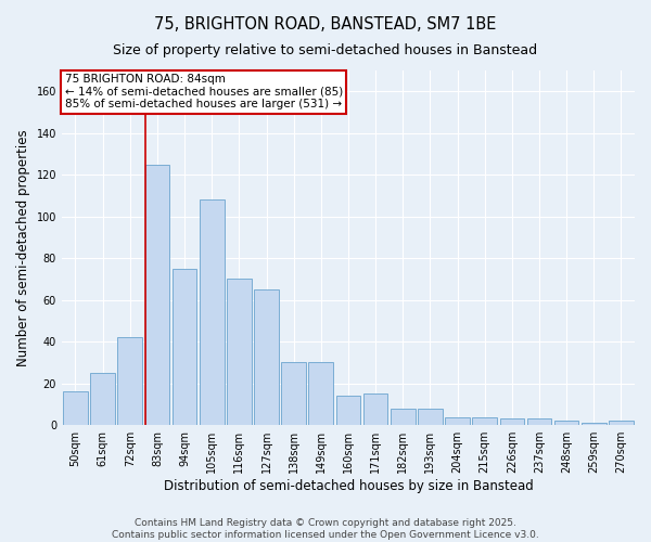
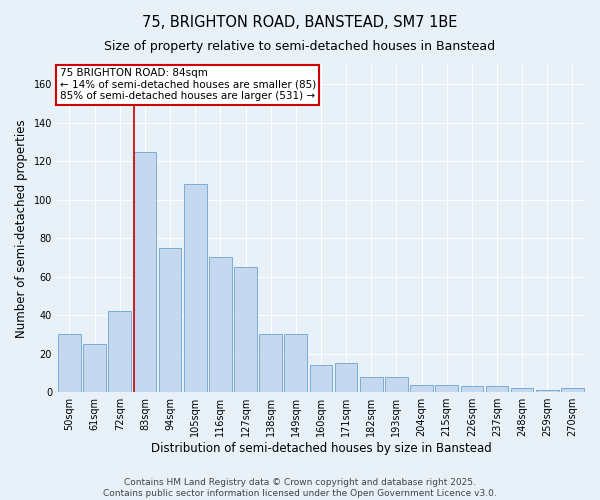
50sqm: 16 -> 30
